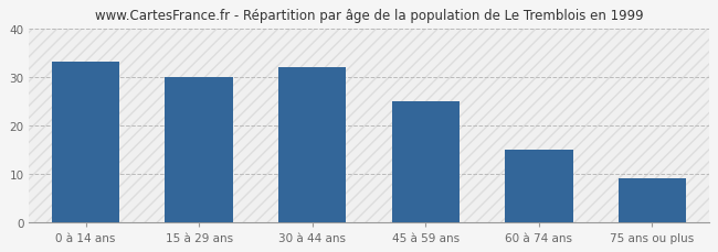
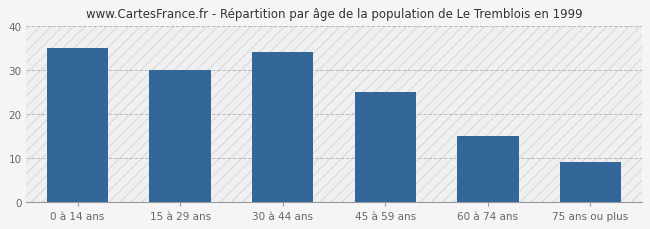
0 à 14 ans: 33 -> 35
30 à 44 ans: 32 -> 34
